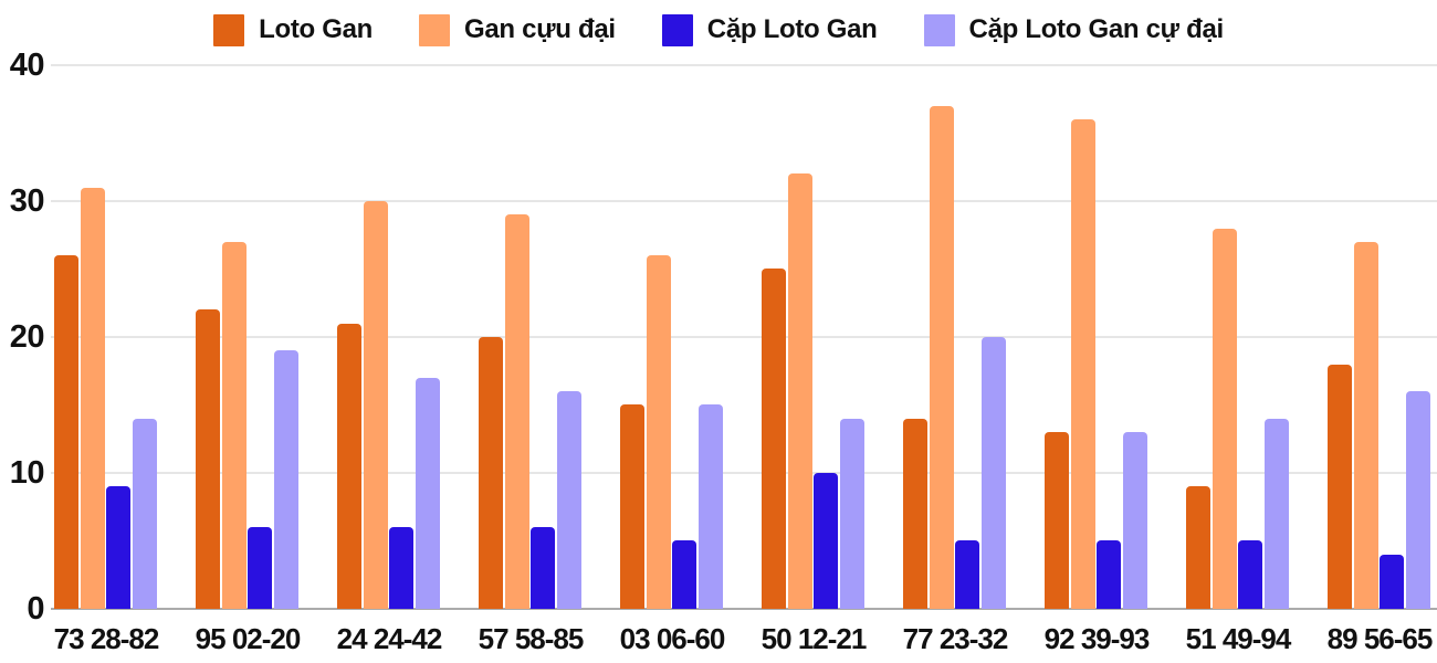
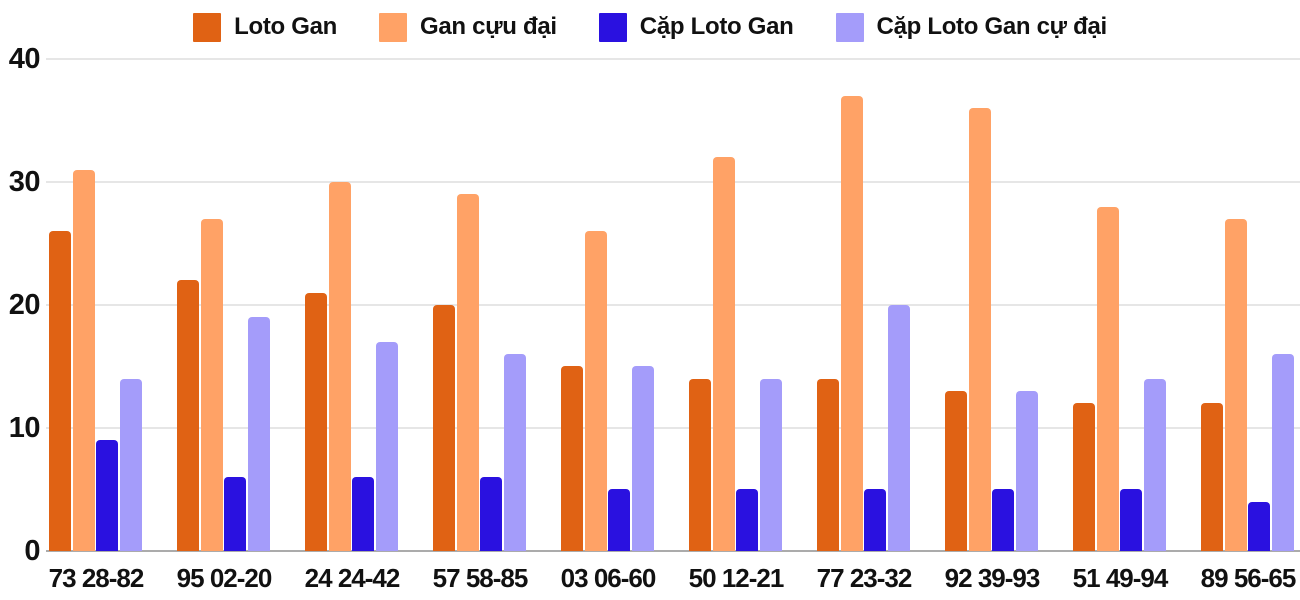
Loto Gan/50 12-21: 25 -> 14
Cặp Loto Gan/50 12-21: 10 -> 5
Loto Gan/51 49-94: 9 -> 12
Loto Gan/89 56-65: 18 -> 12
